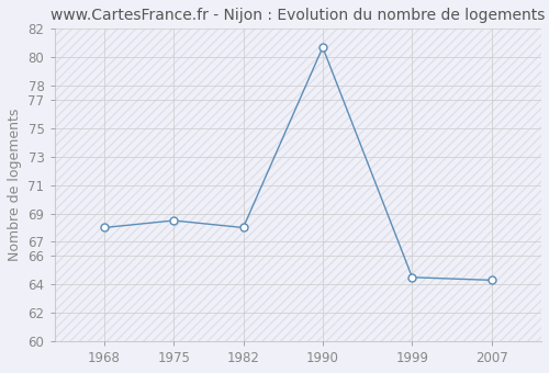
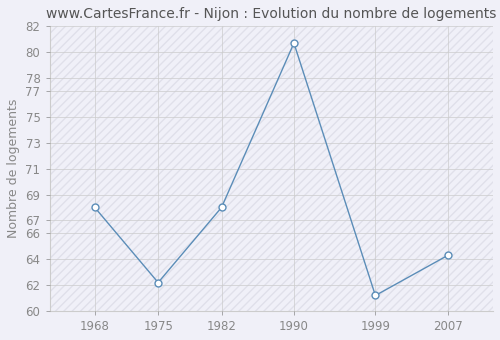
1975: 68.5 -> 62.2
1999: 64.5 -> 61.2
